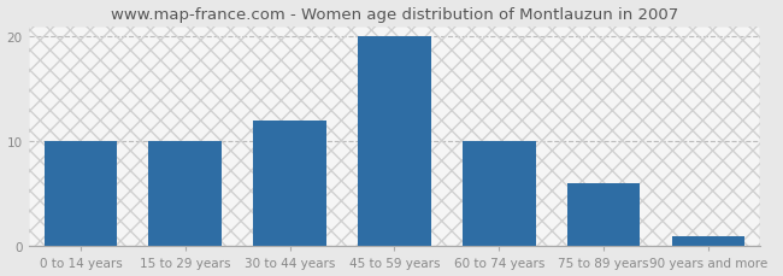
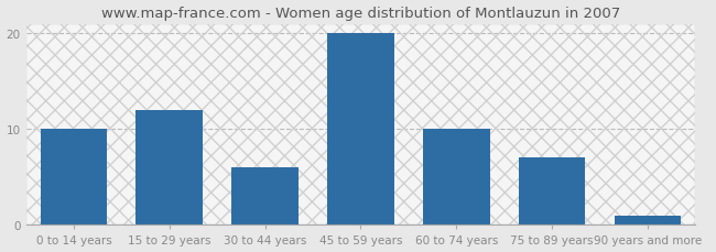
15 to 29 years: 10 -> 12
30 to 44 years: 12 -> 6
75 to 89 years: 6 -> 7
